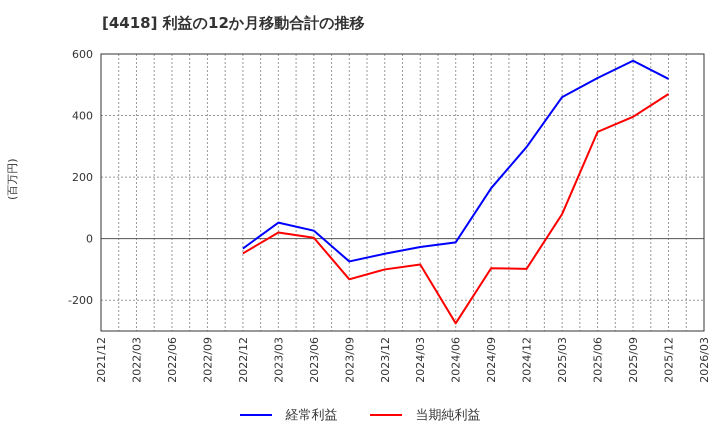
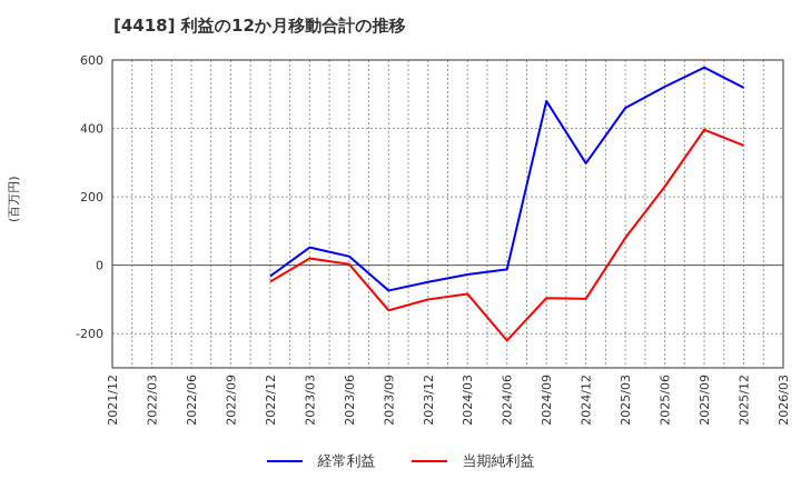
当期純利益/2024/06: -280 -> -220
経常利益/2024/09: 160 -> 480
当期純利益/2025/06: 350 -> 230
当期純利益/2025/12: 470 -> 350
